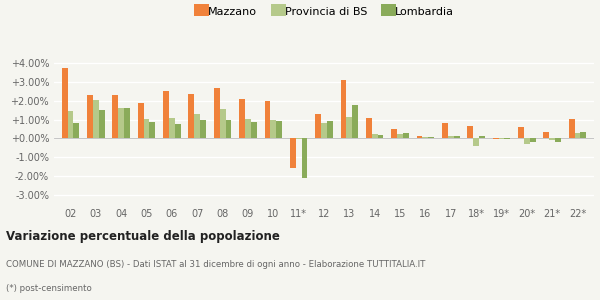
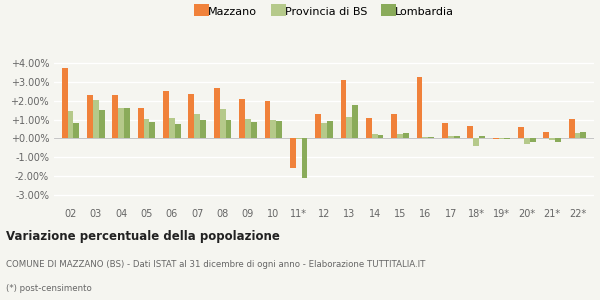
Mazzano/05: 1.9% -> 1.6%
Mazzano/15: 0.5% -> 1.3%
Mazzano/16: 0.1% -> 3.3%
